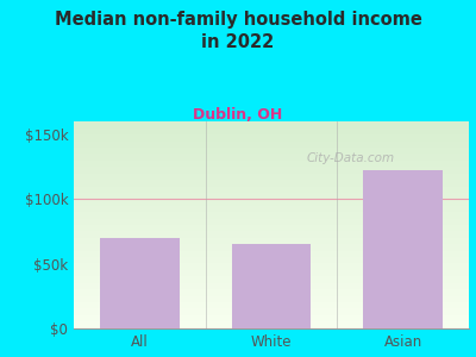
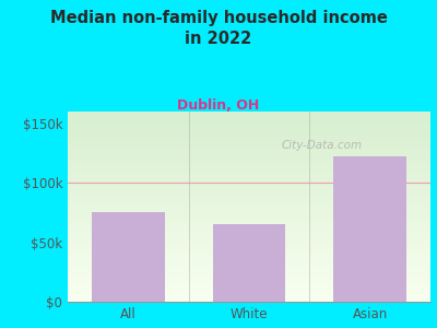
All: $70k -> $75k
